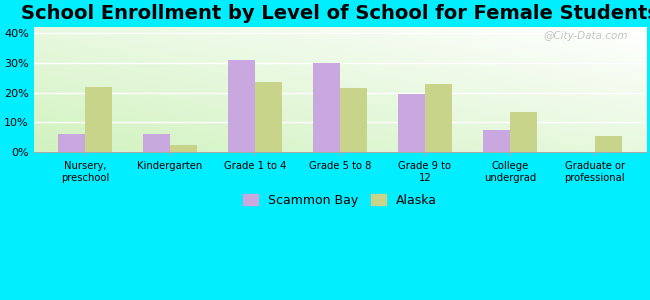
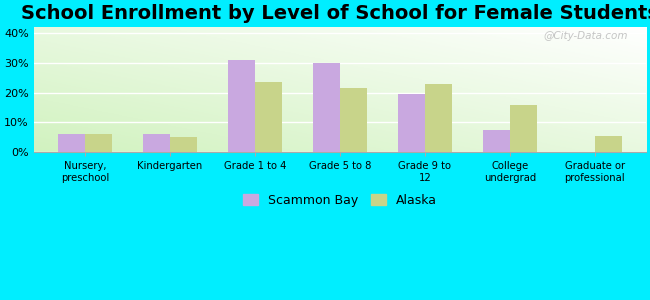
Alaska/Nursery, preschool: 22.0% -> 6.0%
Alaska/Kindergarten: 2.5% -> 5.0%
Alaska/College undergrad: 13.5% -> 16.0%
